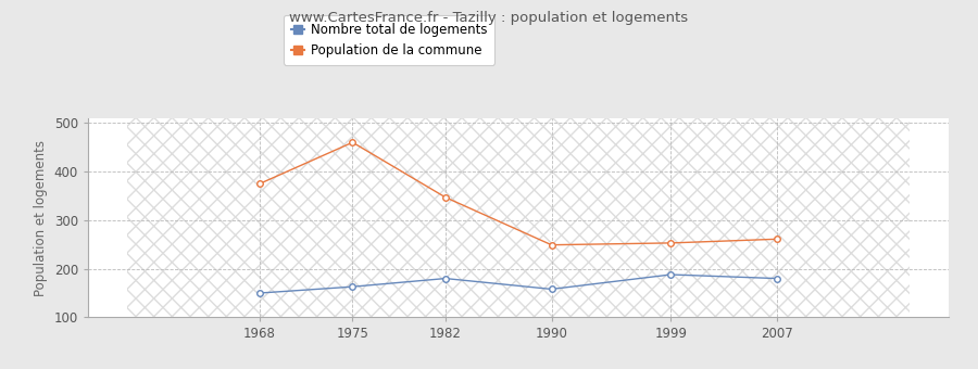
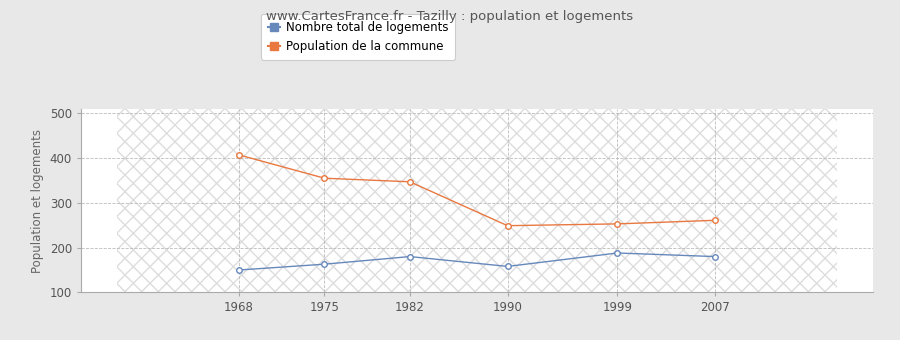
Population de la commune/1968: 375 -> 407
Population de la commune/1975: 460 -> 355
